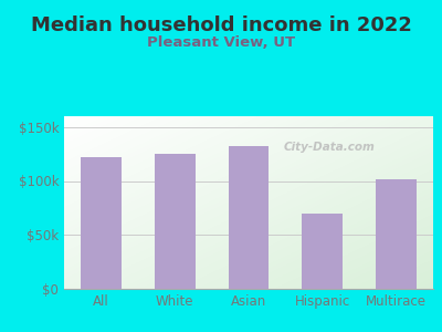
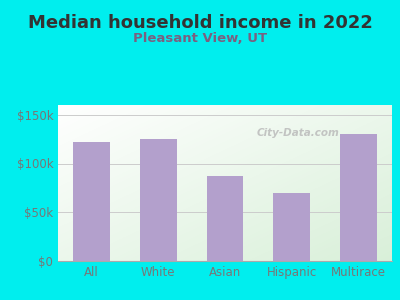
Asian: $132k -> $87k
Multirace: $102k -> $130k
